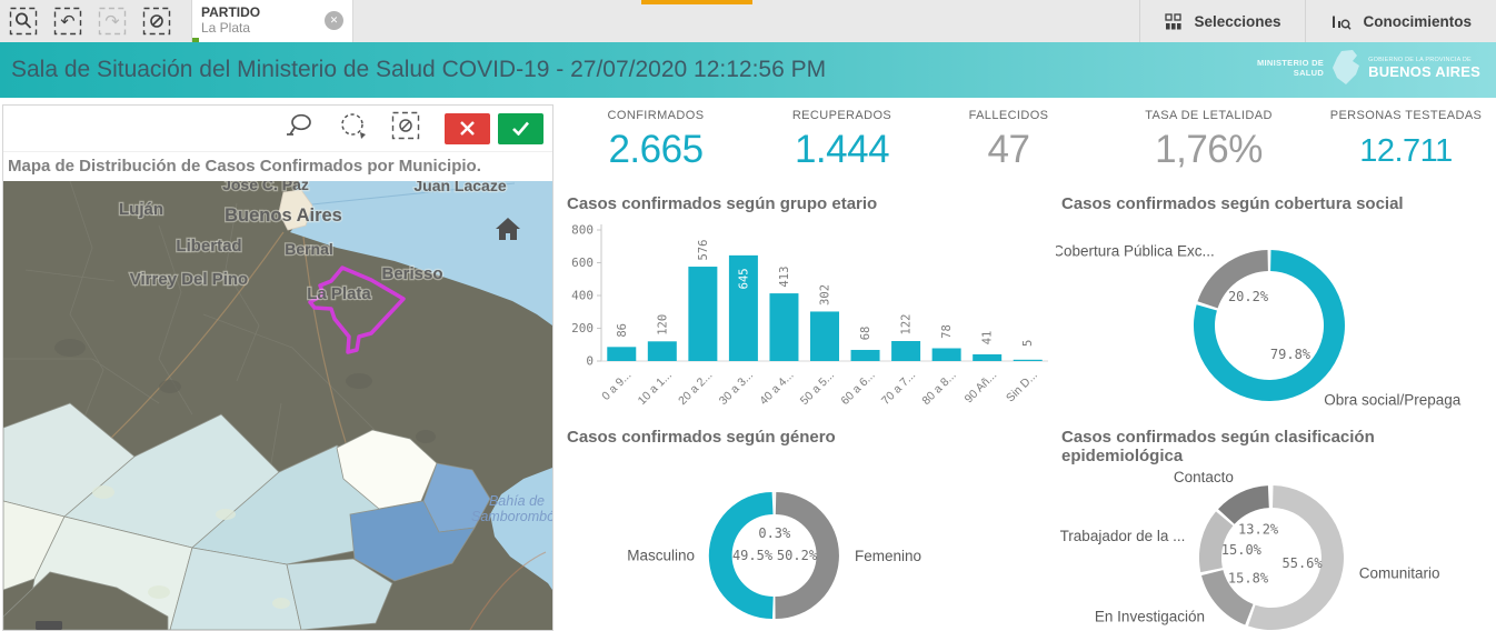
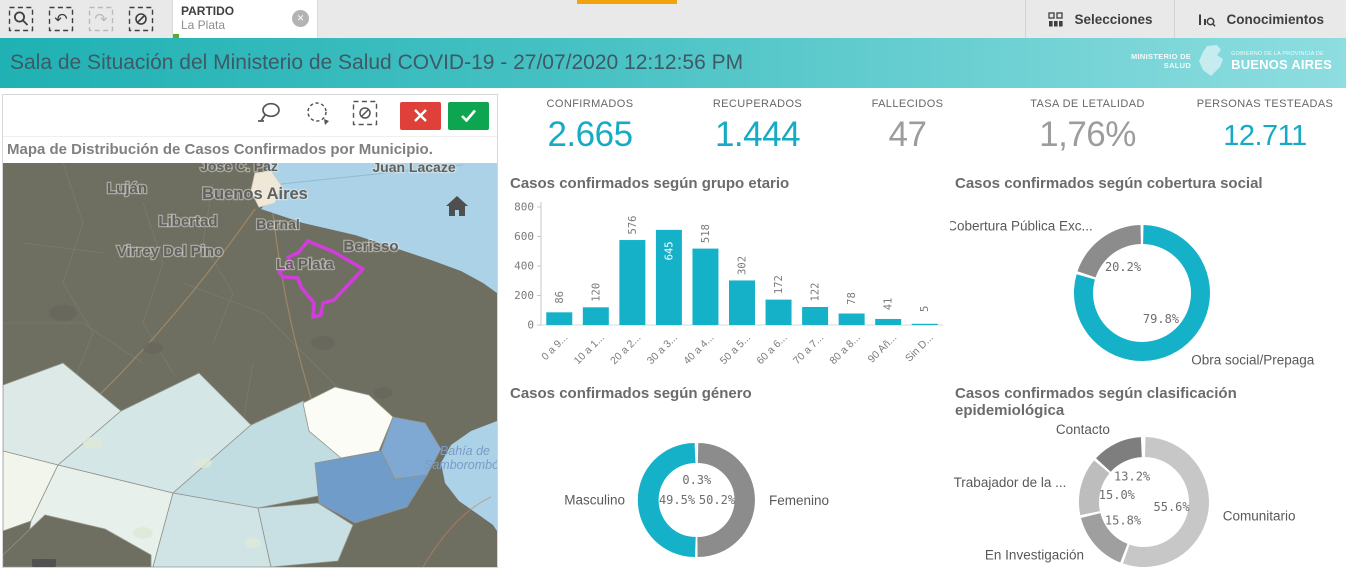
Casos confirmados según grupo etario/40 a 4...: 413 -> 518
Casos confirmados según grupo etario/60 a 6...: 68 -> 172
